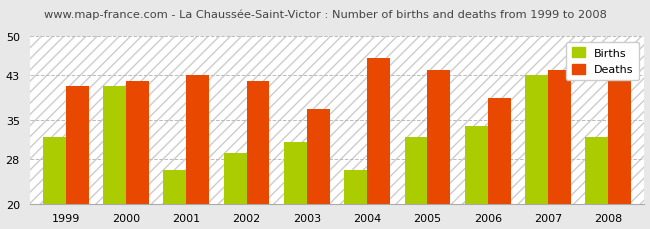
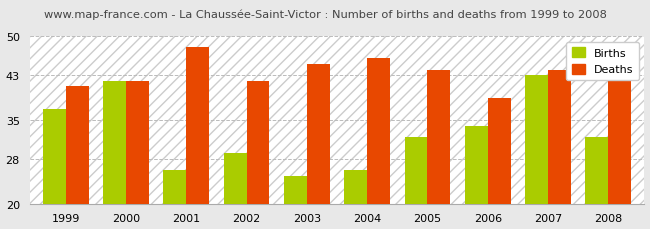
Births/1999: 32 -> 37
Births/2000: 41 -> 42
Deaths/2001: 43 -> 48
Births/2003: 31 -> 25
Deaths/2003: 37 -> 45
